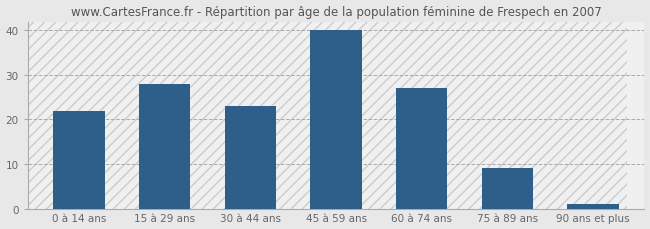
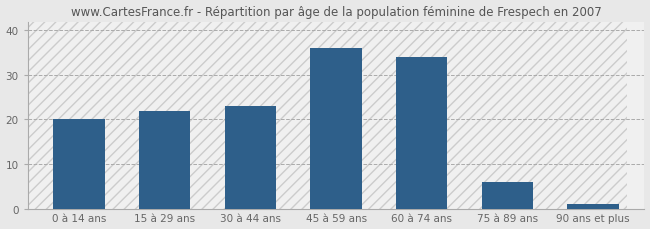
0 à 14 ans: 22 -> 20
15 à 29 ans: 28 -> 22
45 à 59 ans: 40 -> 36
60 à 74 ans: 27 -> 34
75 à 89 ans: 9 -> 6
